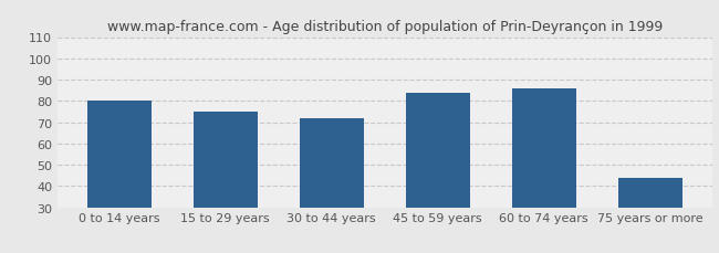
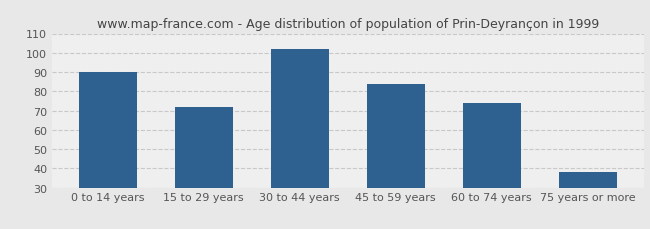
0 to 14 years: 80 -> 90
15 to 29 years: 75 -> 72
30 to 44 years: 72 -> 102
60 to 74 years: 86 -> 74
75 years or more: 44 -> 38
